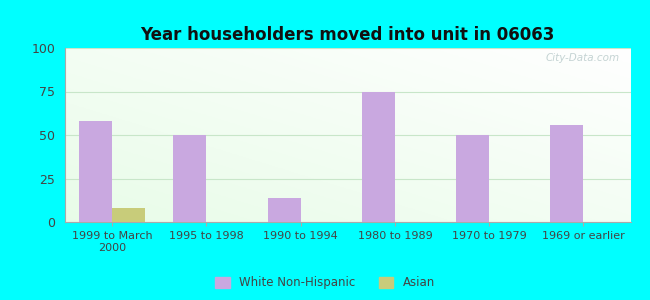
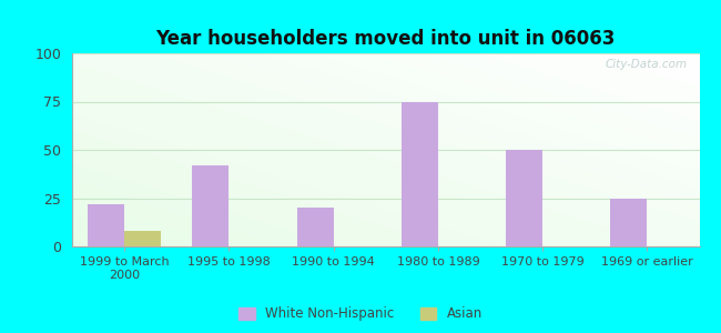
White Non-Hispanic/1999 to March 2000: 58 -> 22
White Non-Hispanic/1995 to 1998: 50 -> 42
White Non-Hispanic/1990 to 1994: 14 -> 20
White Non-Hispanic/1969 or earlier: 56 -> 25
